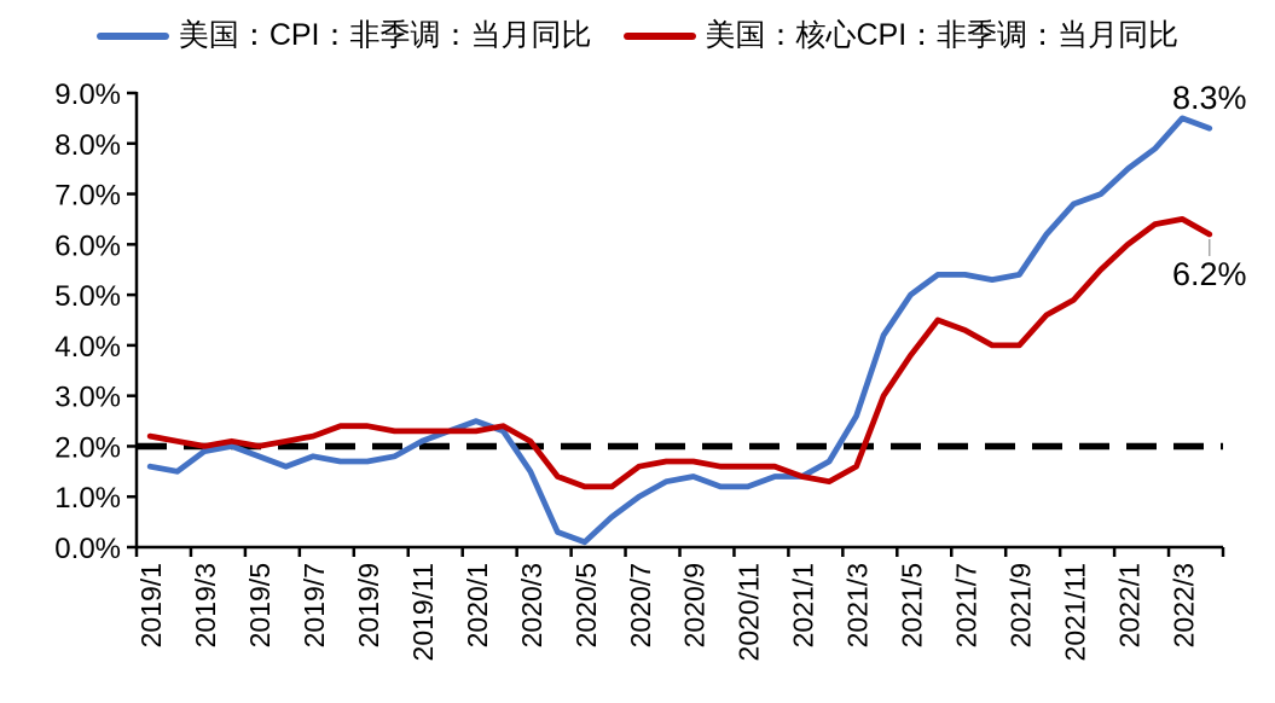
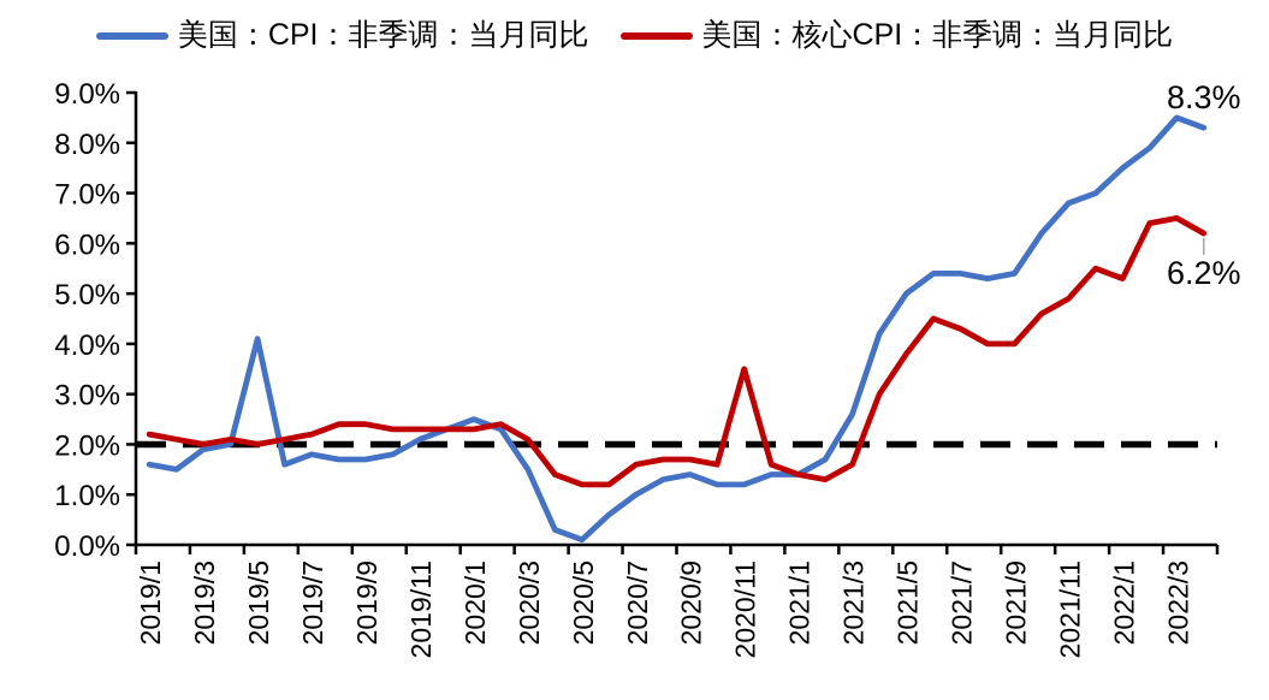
美国：CPI：非季调：当月同比/2019/5: 1.8% -> 4.1%
美国：核心CPI：非季调：当月同比/2020/11: 1.6% -> 3.5%
美国：核心CPI：非季调：当月同比/2022/1: 6.0% -> 5.3%
